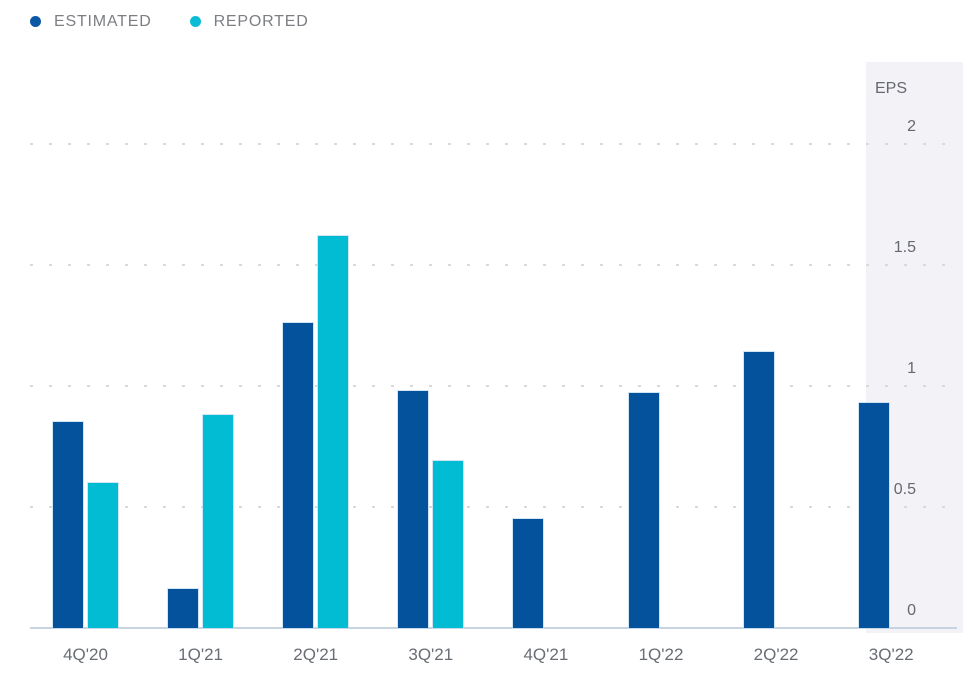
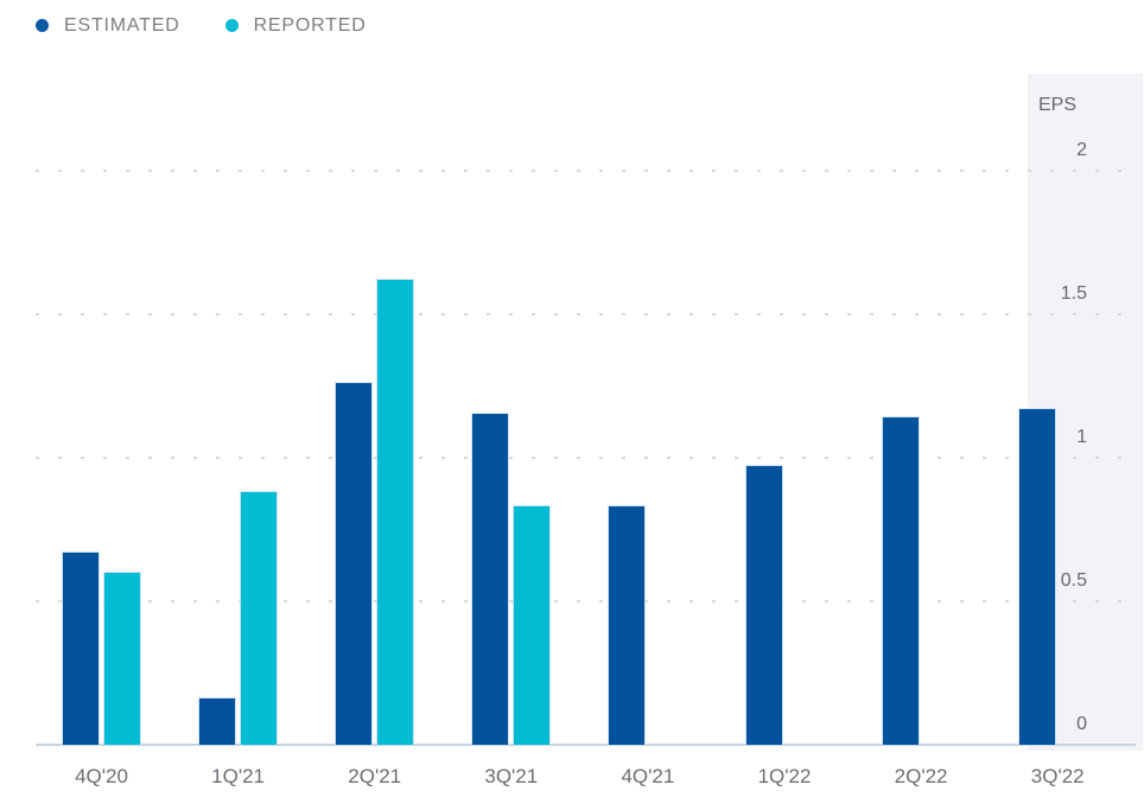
ESTIMATED/4Q'20: 0.85 -> 0.67
ESTIMATED/3Q'21: 0.98 -> 1.15
REPORTED/3Q'21: 0.69 -> 0.83
ESTIMATED/4Q'21: 0.45 -> 0.83
ESTIMATED/3Q'22: 0.93 -> 1.17
